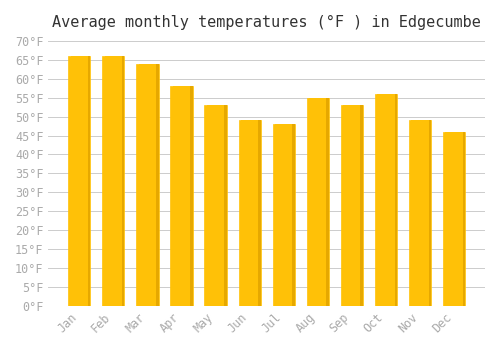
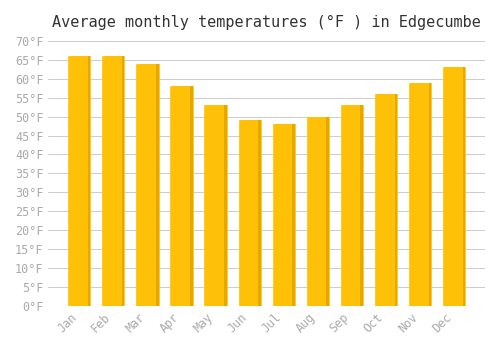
Aug: 55°F -> 50°F
Nov: 49°F -> 59°F
Dec: 46°F -> 63°F
